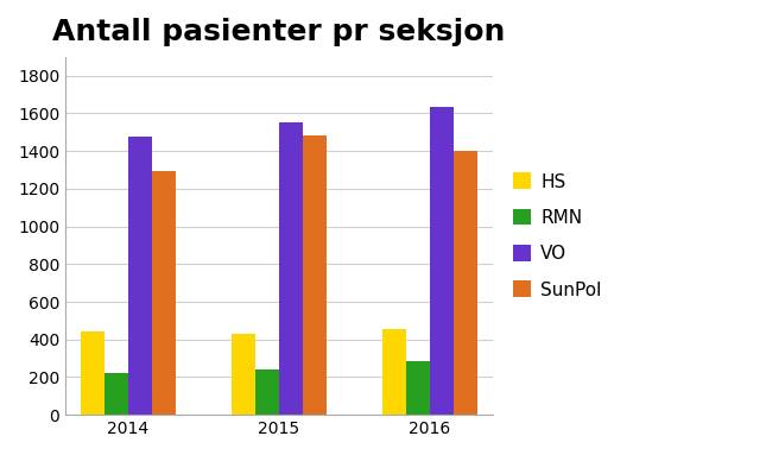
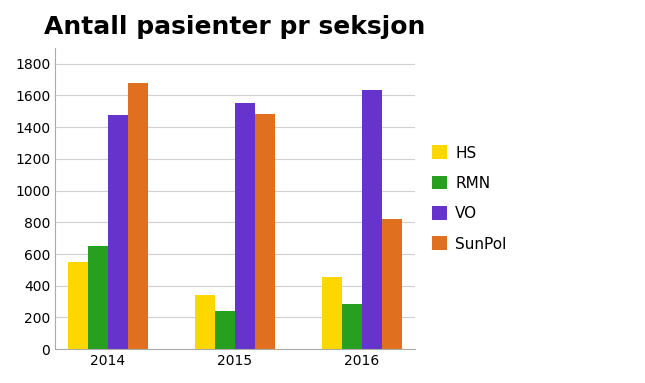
HS/2014: 440 -> 550
RMN/2014: 220 -> 650
SunPol/2014: 1300 -> 1680
HS/2015: 430 -> 340
SunPol/2016: 1400 -> 820
